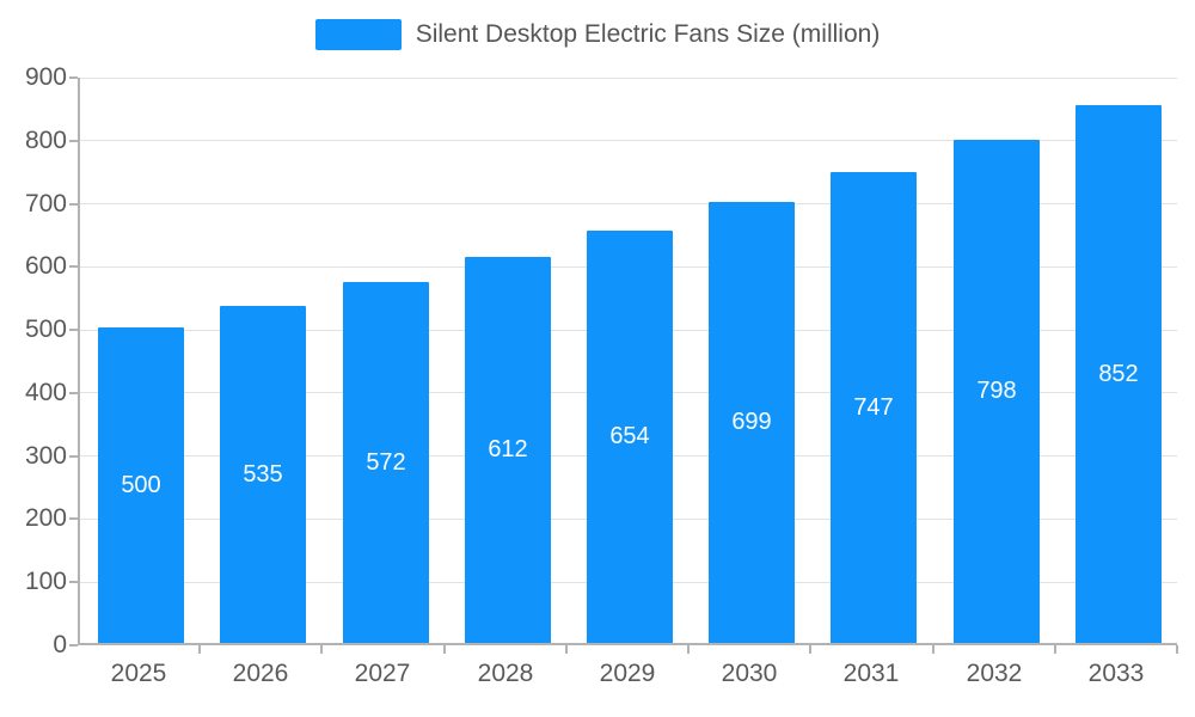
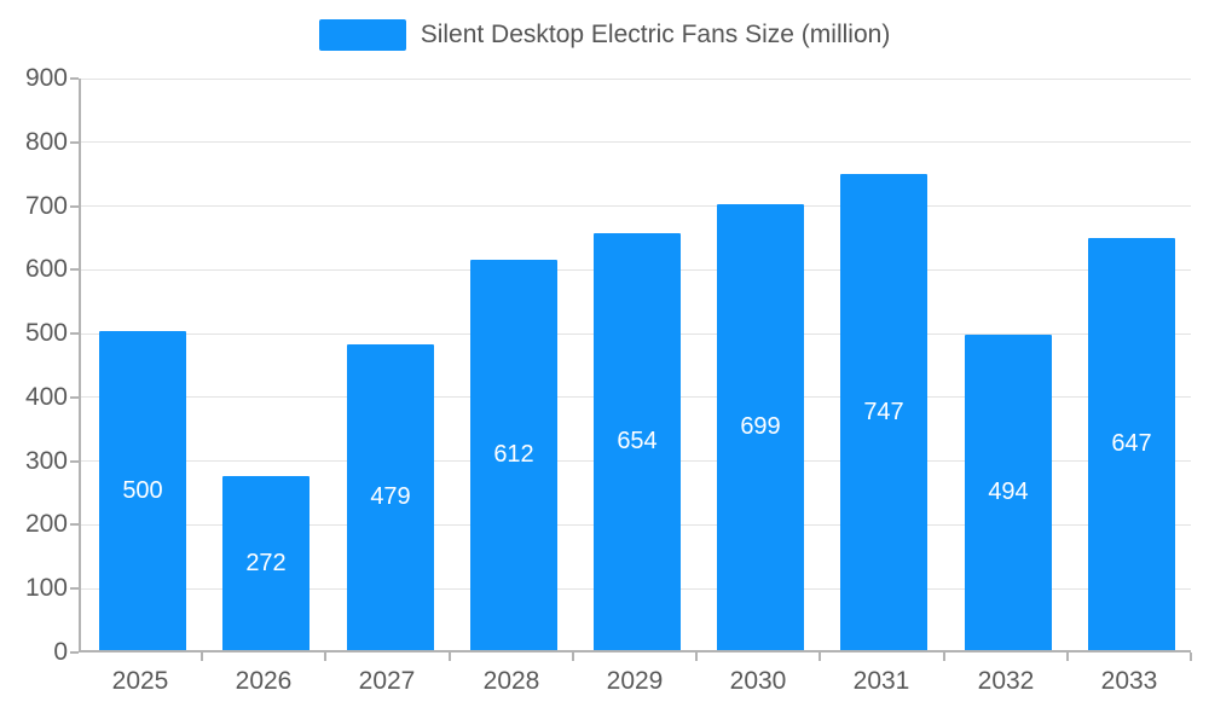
2026: 535 -> 272
2027: 572 -> 479
2032: 798 -> 494
2033: 852 -> 647
